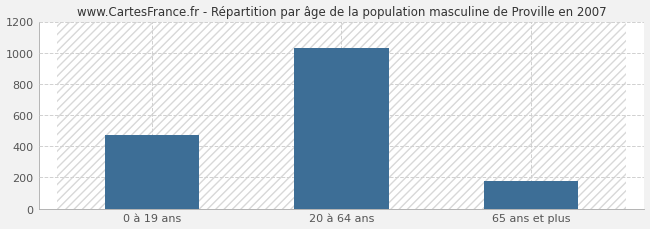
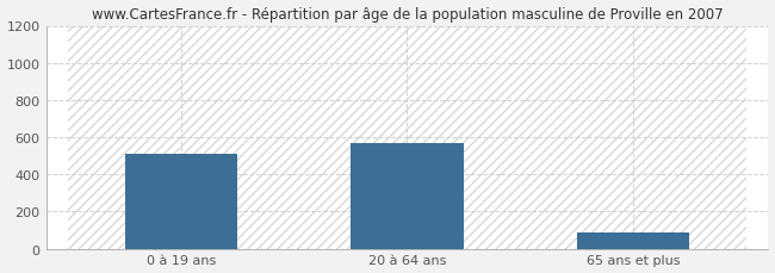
0 à 19 ans: 470 -> 510
20 à 64 ans: 1030 -> 570
65 ans et plus: 180 -> 90
